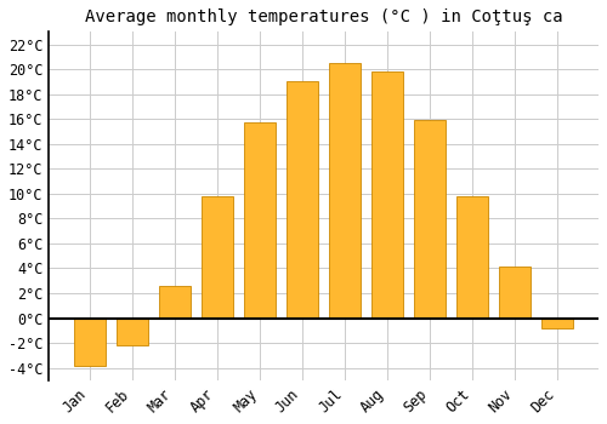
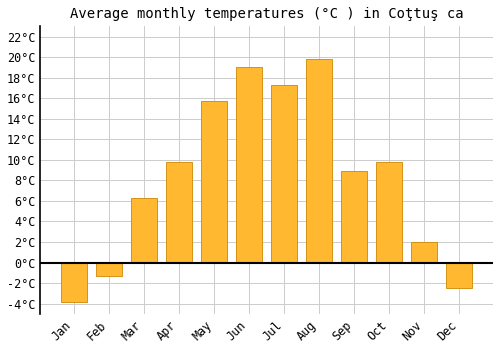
Feb: -2.2°C -> -1.3°C
Mar: 2.6°C -> 6.3°C
Jul: 20.5°C -> 17.3°C
Sep: 15.9°C -> 8.9°C
Nov: 4.1°C -> 2.0°C
Dec: -0.8°C -> -2.5°C
